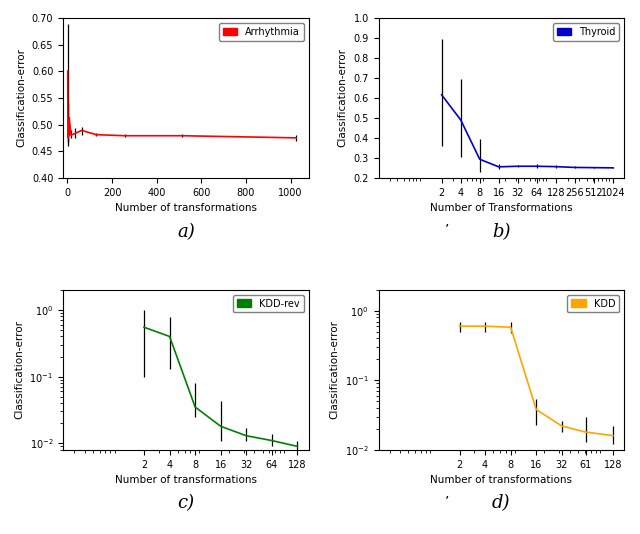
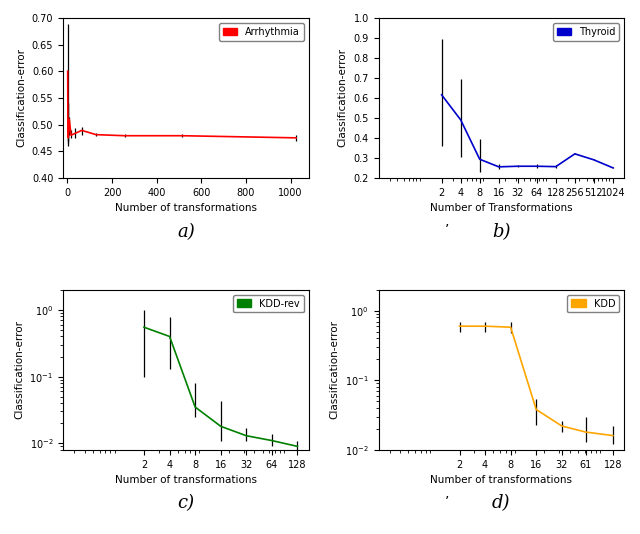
256: 0.25 -> 0.32
512: 0.25 -> 0.29
